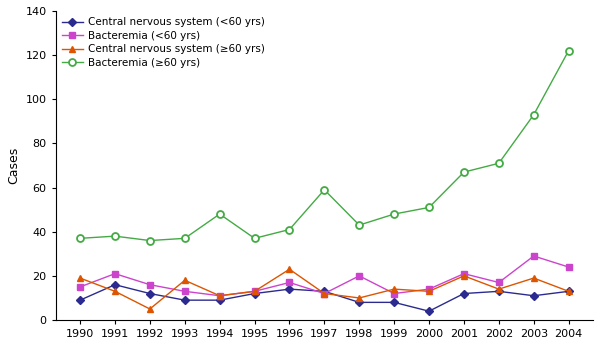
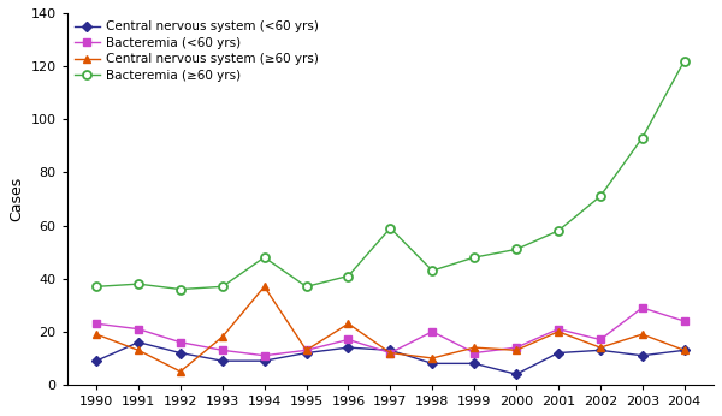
Bacteremia (<60 yrs)/1990: 15 -> 23
Central nervous system (≥60 yrs)/1994: 11 -> 37
Bacteremia (≥60 yrs)/2001: 67 -> 58
